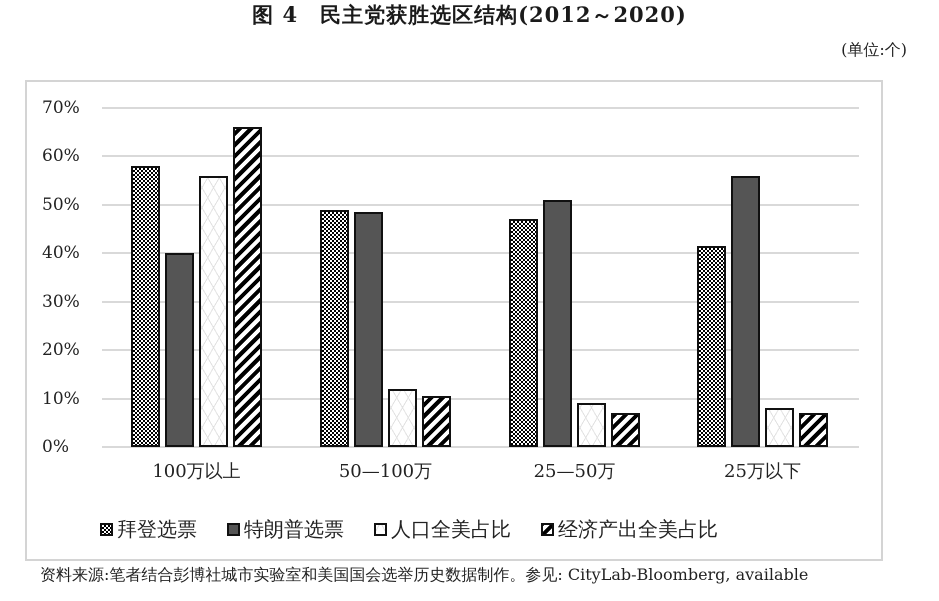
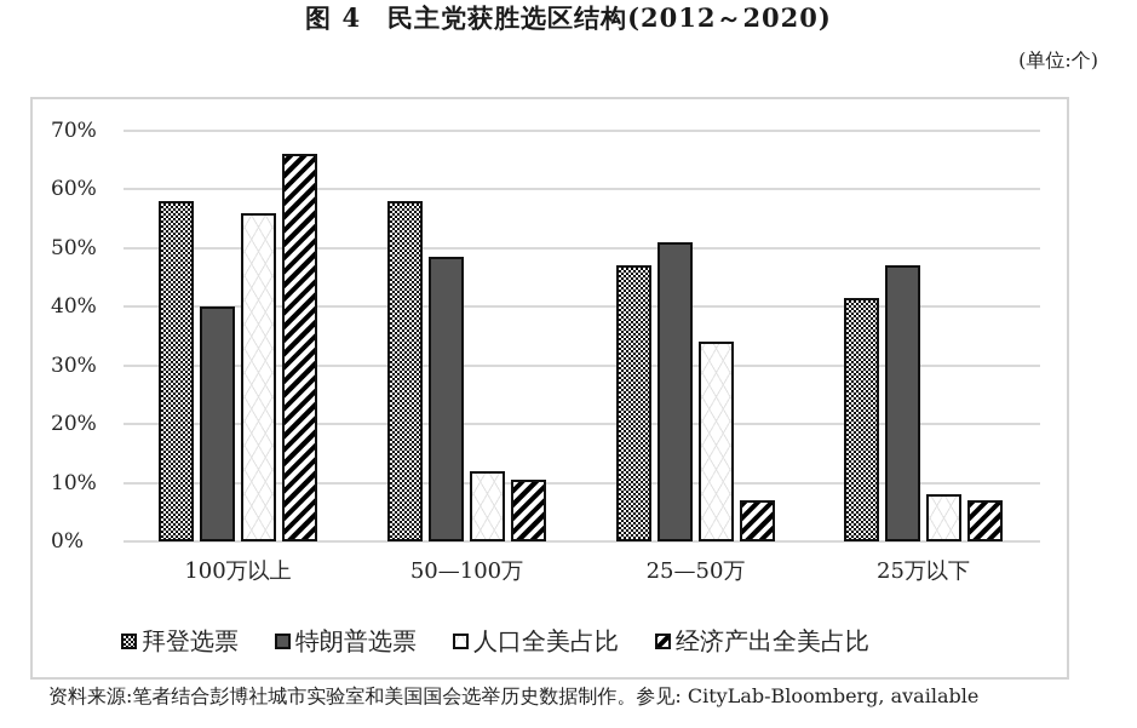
拜登选票/50—100万: 49% -> 58%
人口全美占比/25—50万: 9% -> 34%
特朗普选票/25万以下: 56% -> 47%
